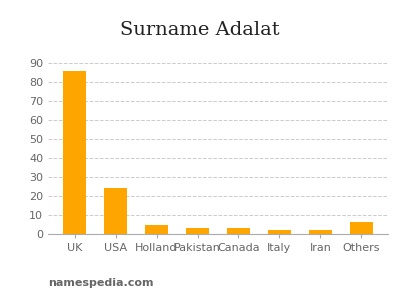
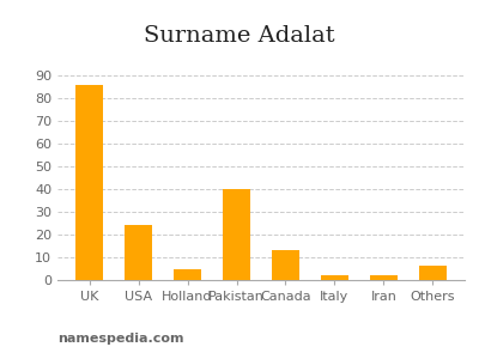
Pakistan: 3 -> 40
Canada: 3 -> 13
